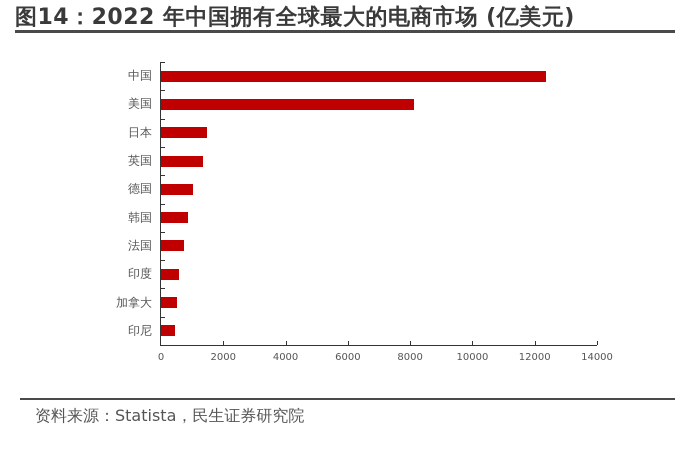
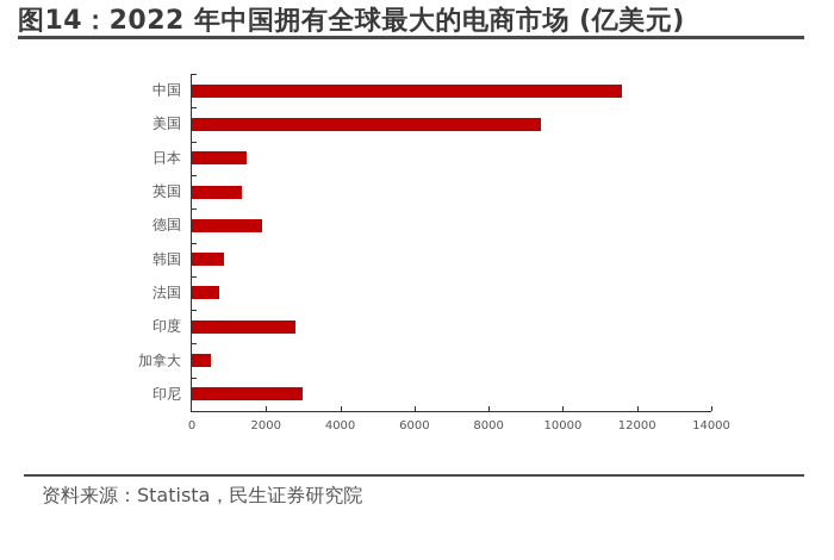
中国: 12400 -> 11600
美国: 8100 -> 9400
德国: 1000 -> 1900
印度: 600 -> 2800
印尼: 400 -> 3000
